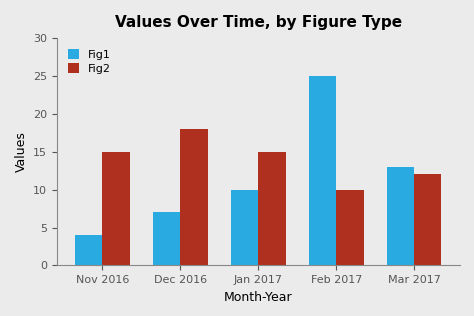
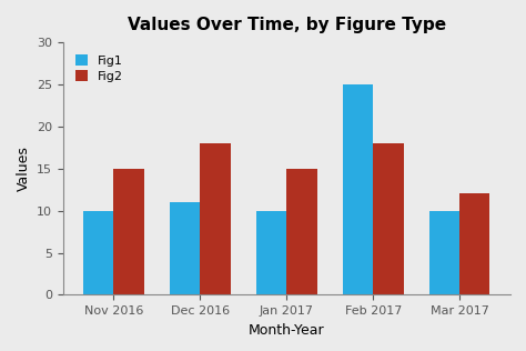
Fig1/Nov 2016: 4 -> 10
Fig1/Dec 2016: 7 -> 11
Fig2/Feb 2017: 10 -> 18
Fig1/Mar 2017: 13 -> 10
